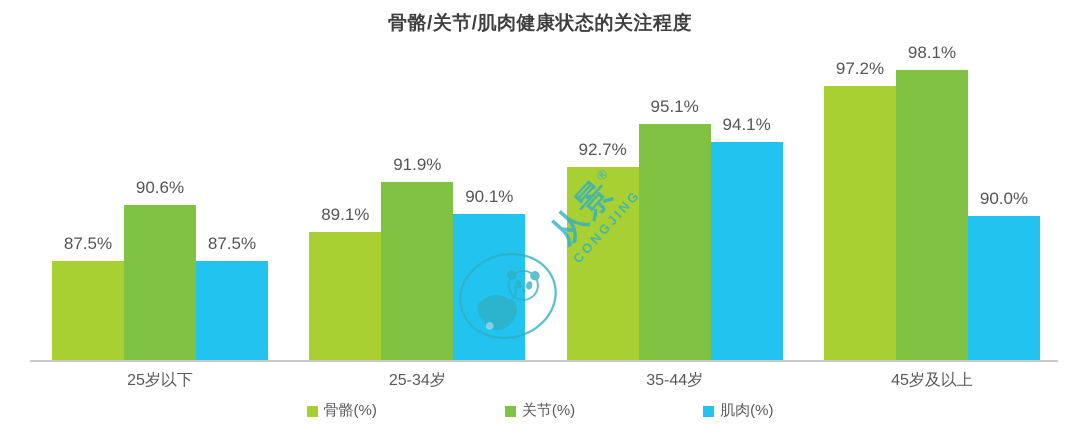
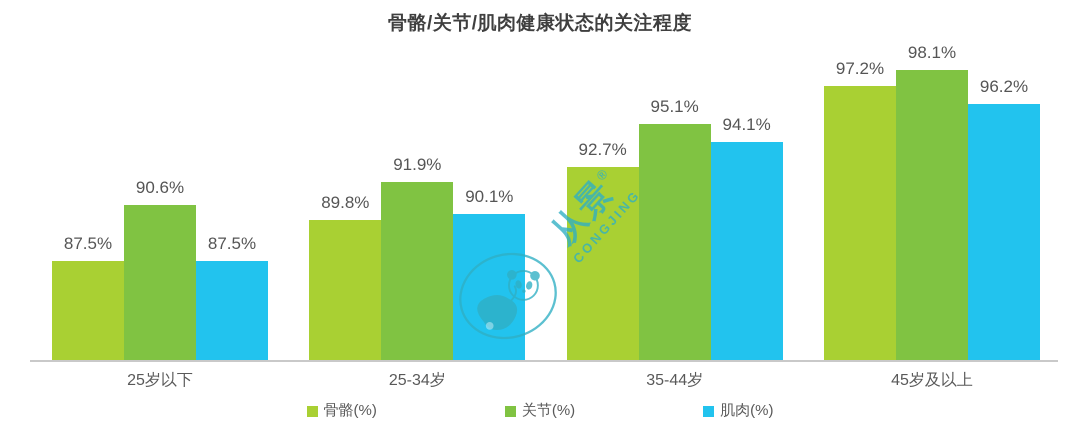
骨骼(%)/25-34岁: 89.1% -> 89.8%
肌肉(%)/45岁及以上: 90.0% -> 96.2%
